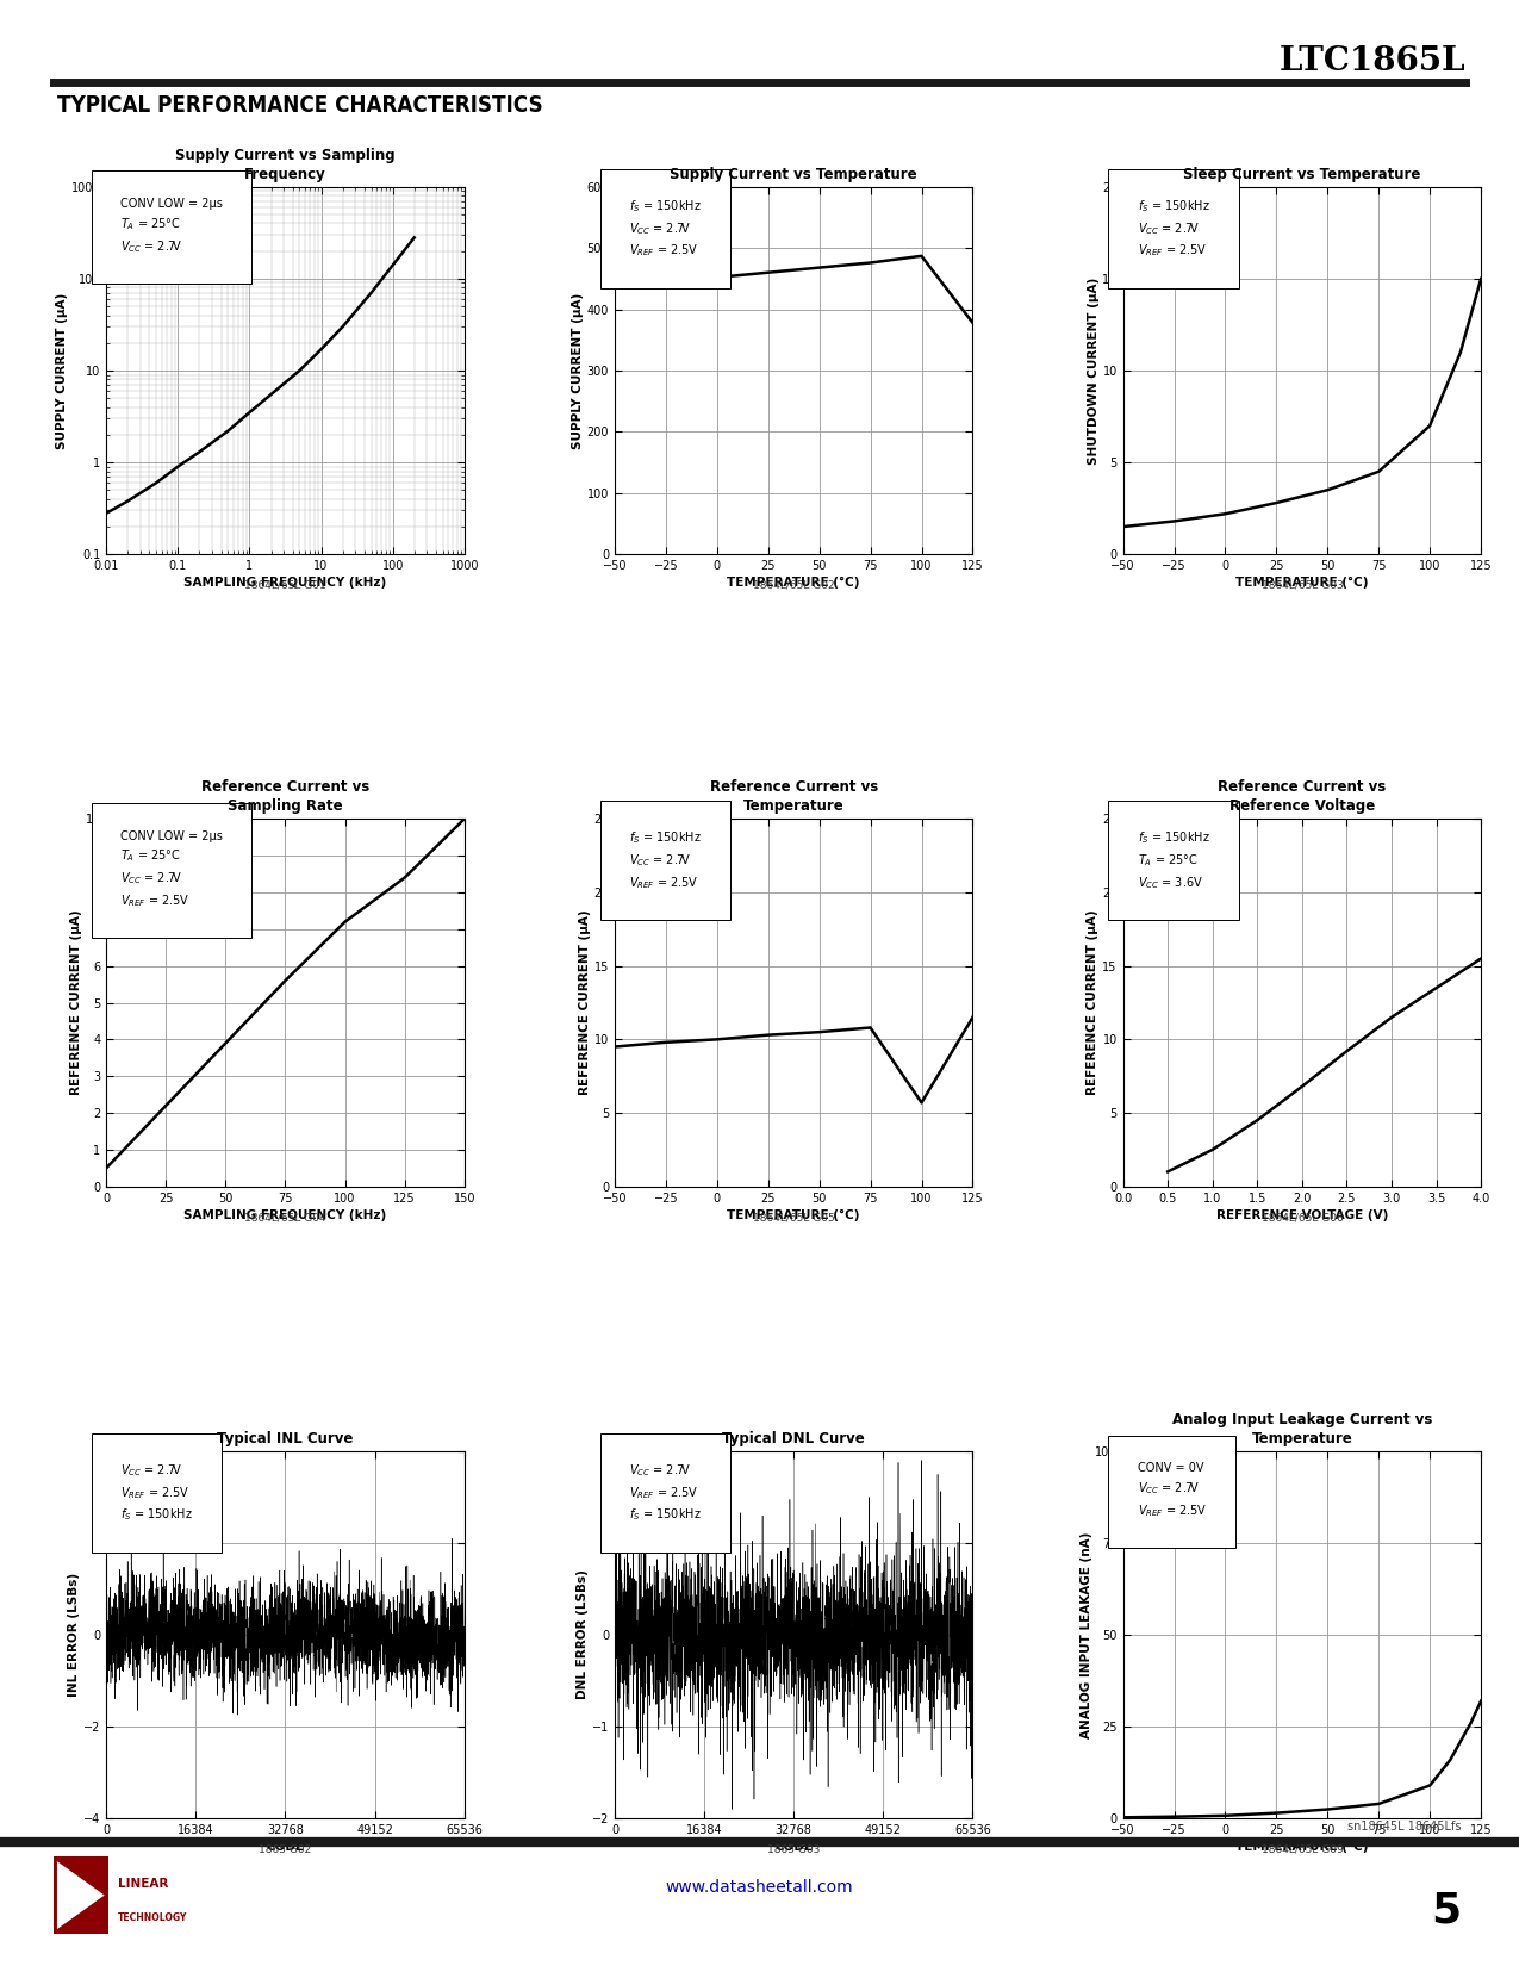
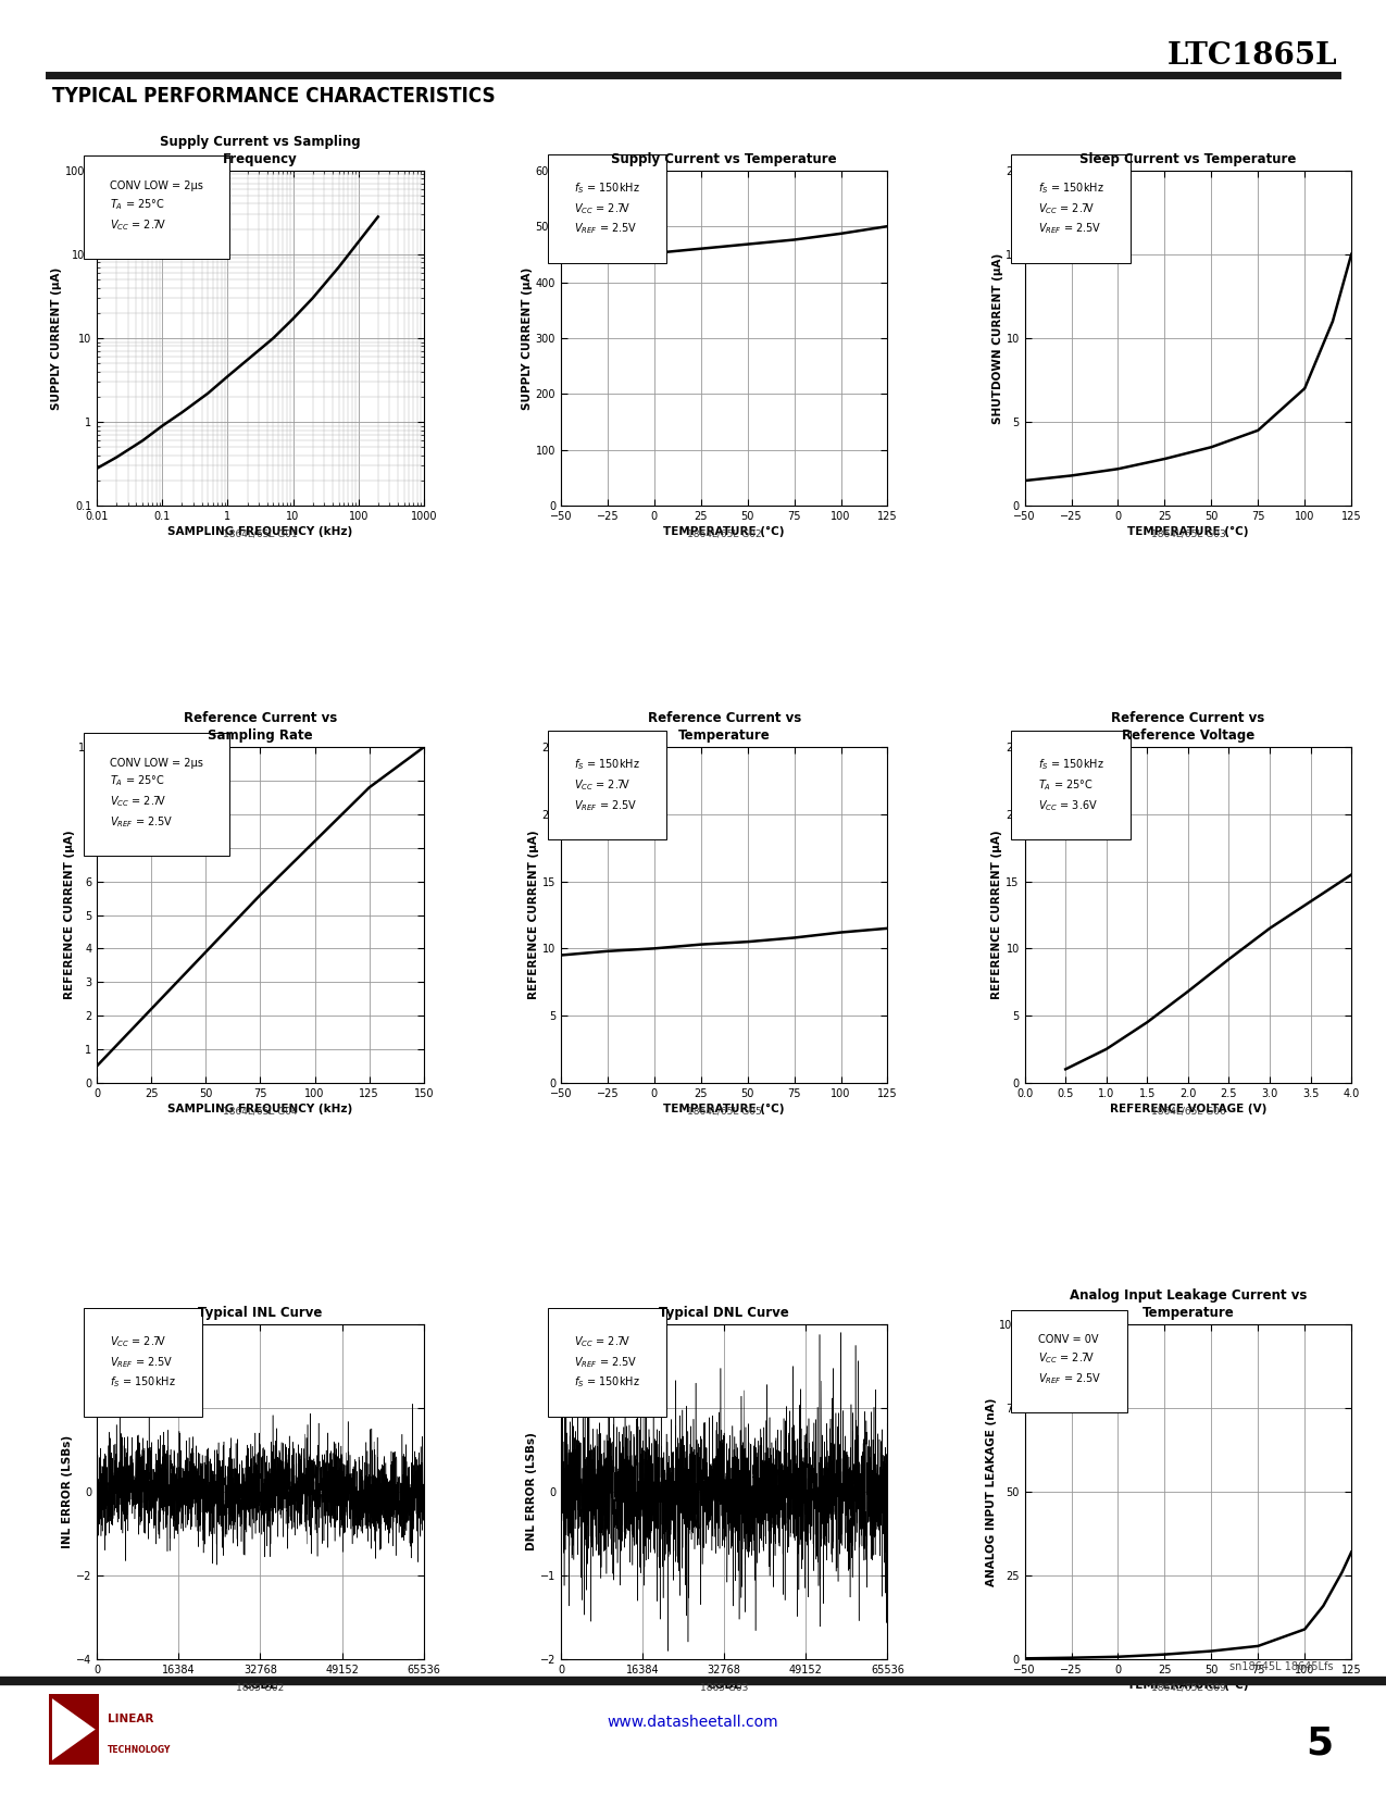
Supply Current vs Temperature/125: 378 -> 500
Reference Current vs Sampling Rate/125: 8.4 -> 8.8
Reference Current vs Temperature/100: 5.7 -> 11.2
